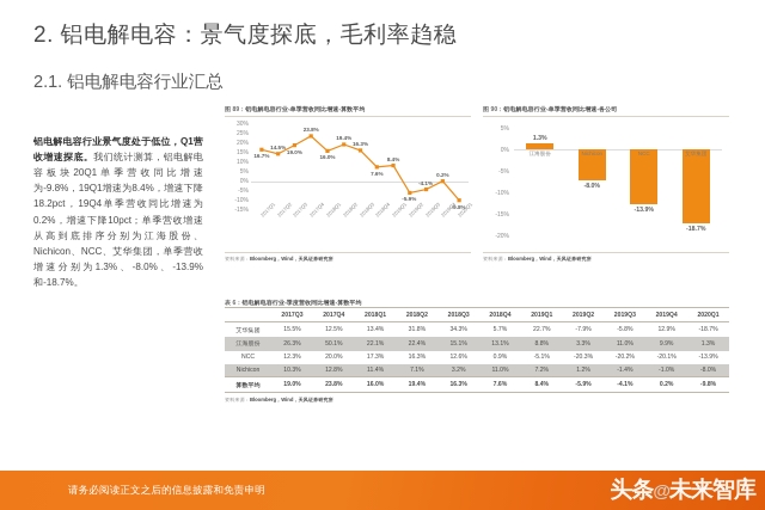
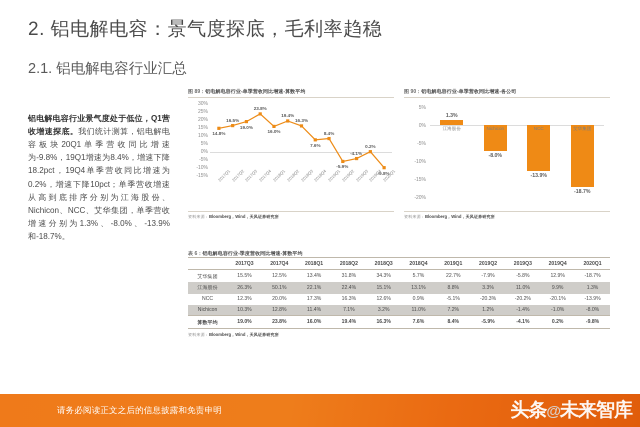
铝电解电容行业-单季营收同比增速-算数平均/2017Q1: 16.7% -> 14.8%
铝电解电容行业-单季营收同比增速-算数平均/2017Q2: 14.5% -> 16.5%
